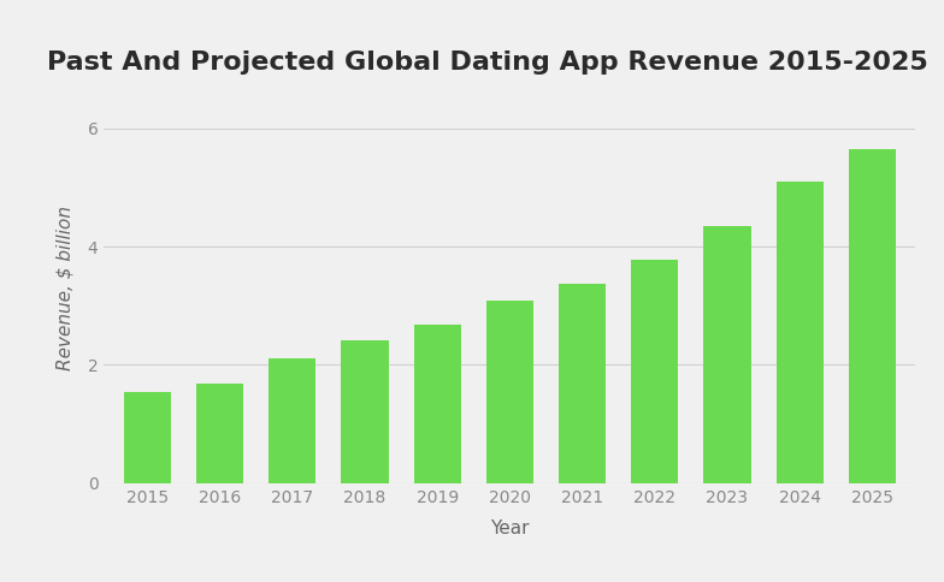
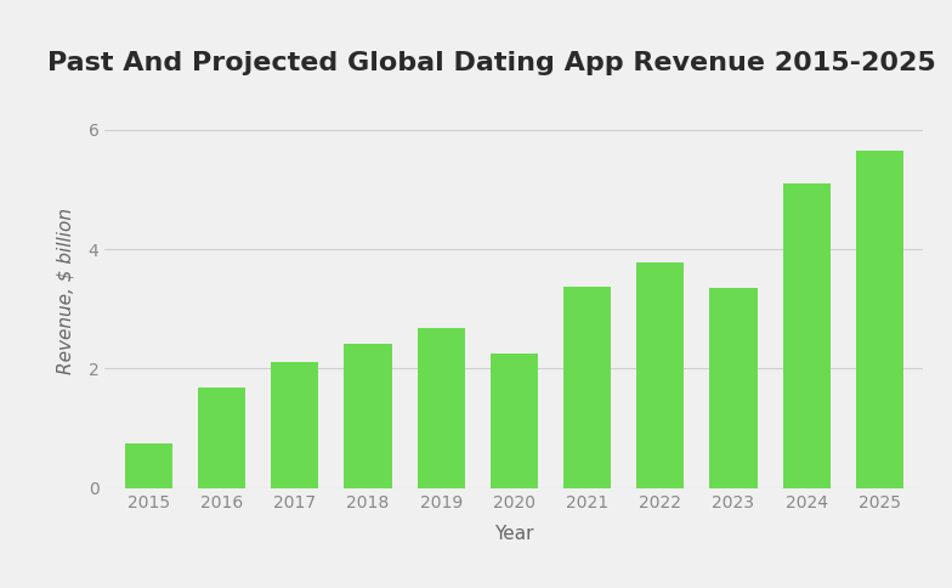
2015: 1.55 -> 0.75
2020: 3.08 -> 2.25
2023: 4.35 -> 3.35
